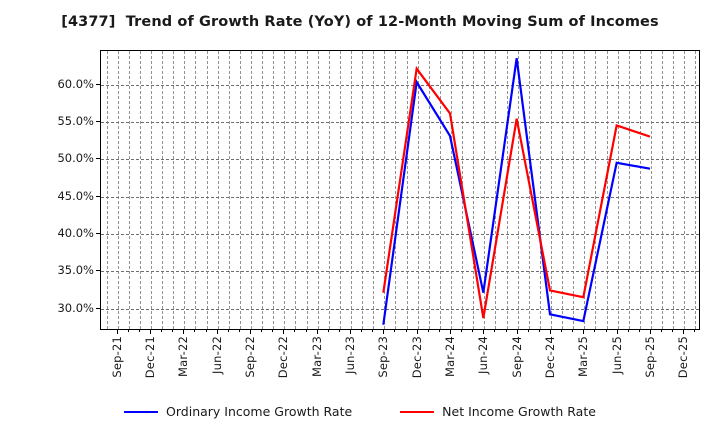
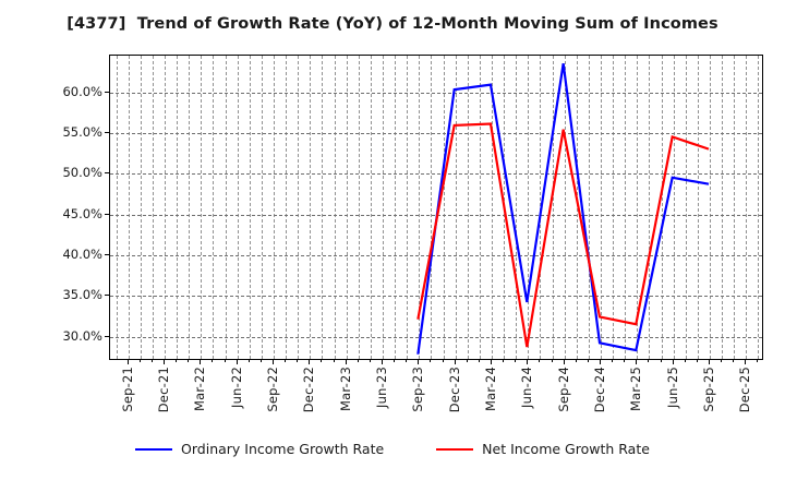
Net Income Growth Rate/Dec-23: 62% -> 56%
Ordinary Income Growth Rate/Mar-24: 53% -> 61%
Ordinary Income Growth Rate/Jun-24: 32% -> 34%
